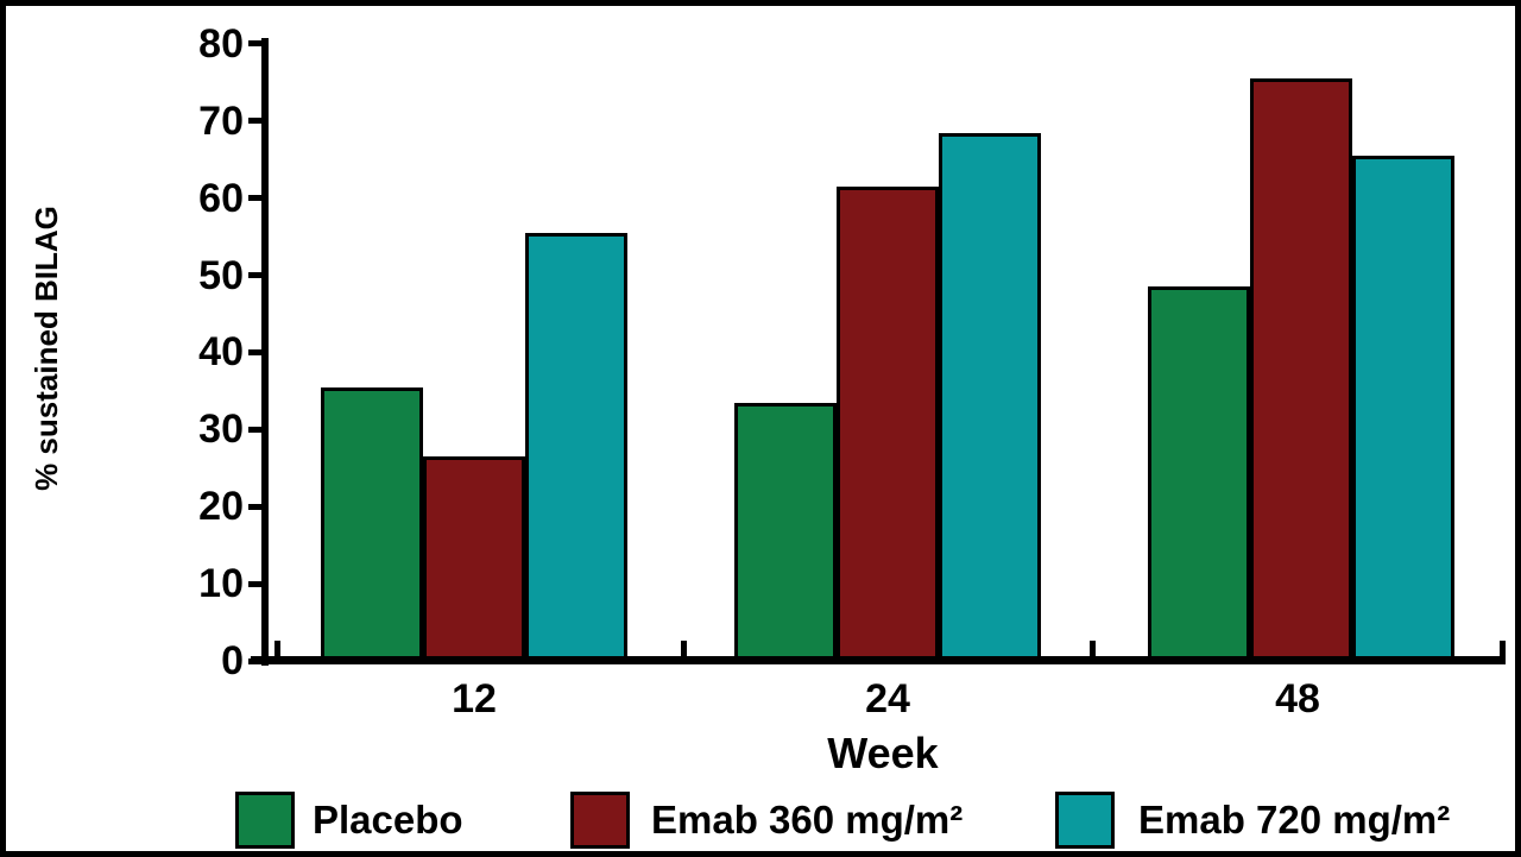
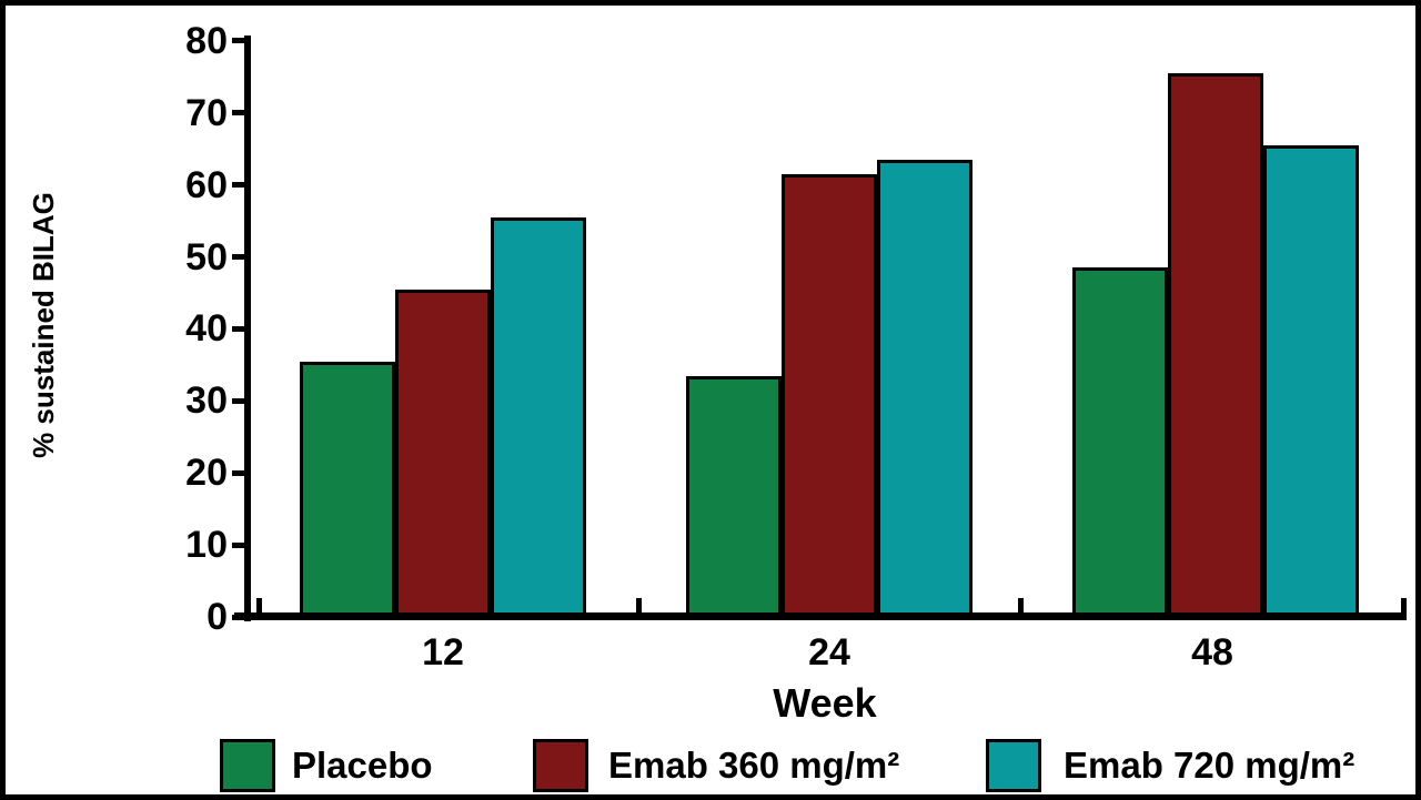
Emab 360 mg/m²/12: 26 -> 45
Emab 720 mg/m²/24: 68 -> 63
